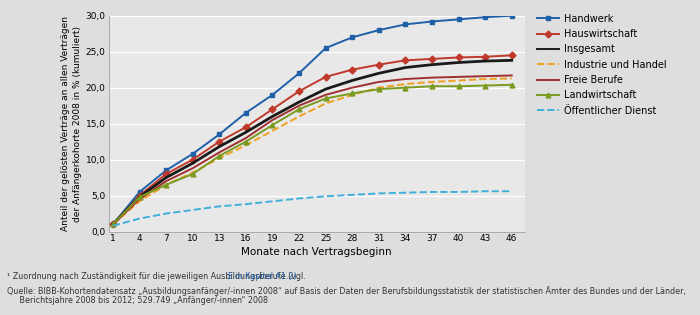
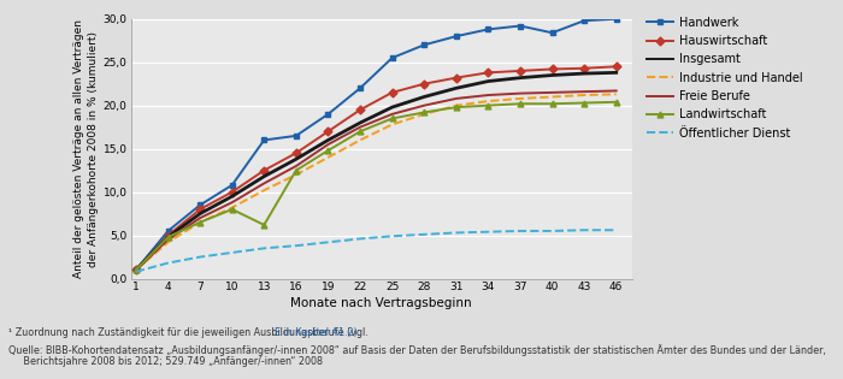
Handwerk/13: 13,5 -> 16,0
Landwirtschaft/13: 10,5 -> 6,2
Handwerk/40: 29,5 -> 28,4
